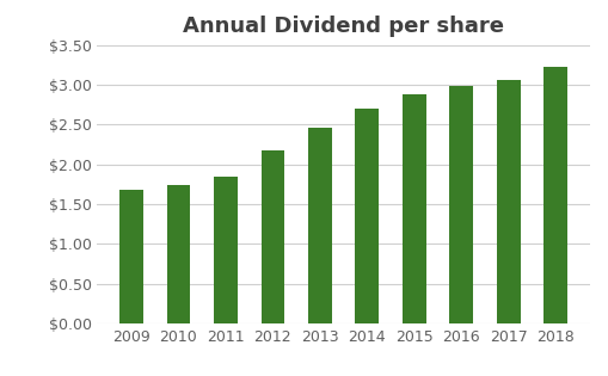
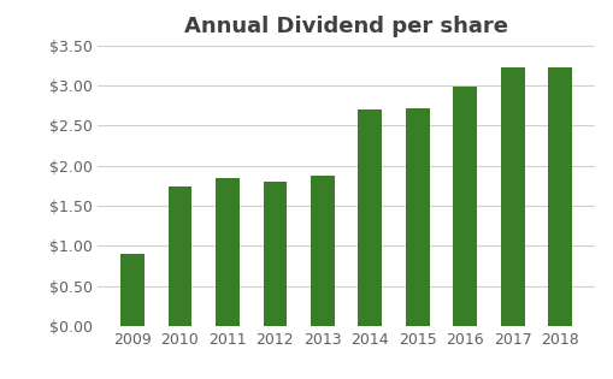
2009: $1.68 -> $0.90
2012: $2.18 -> $1.80
2013: $2.46 -> $1.88
2015: $2.88 -> $2.72
2017: $3.06 -> $3.22
